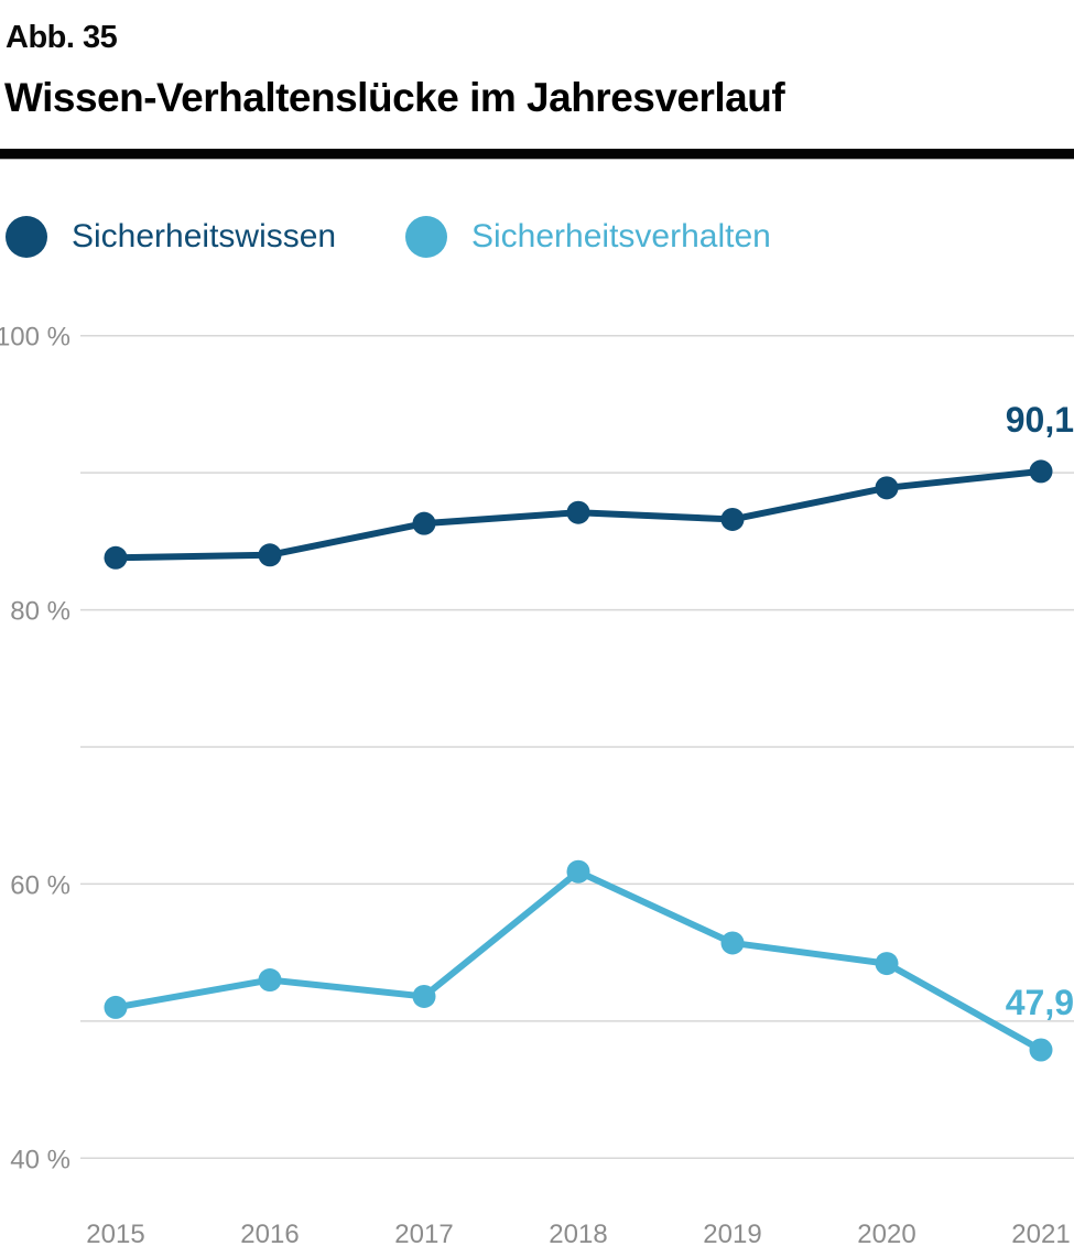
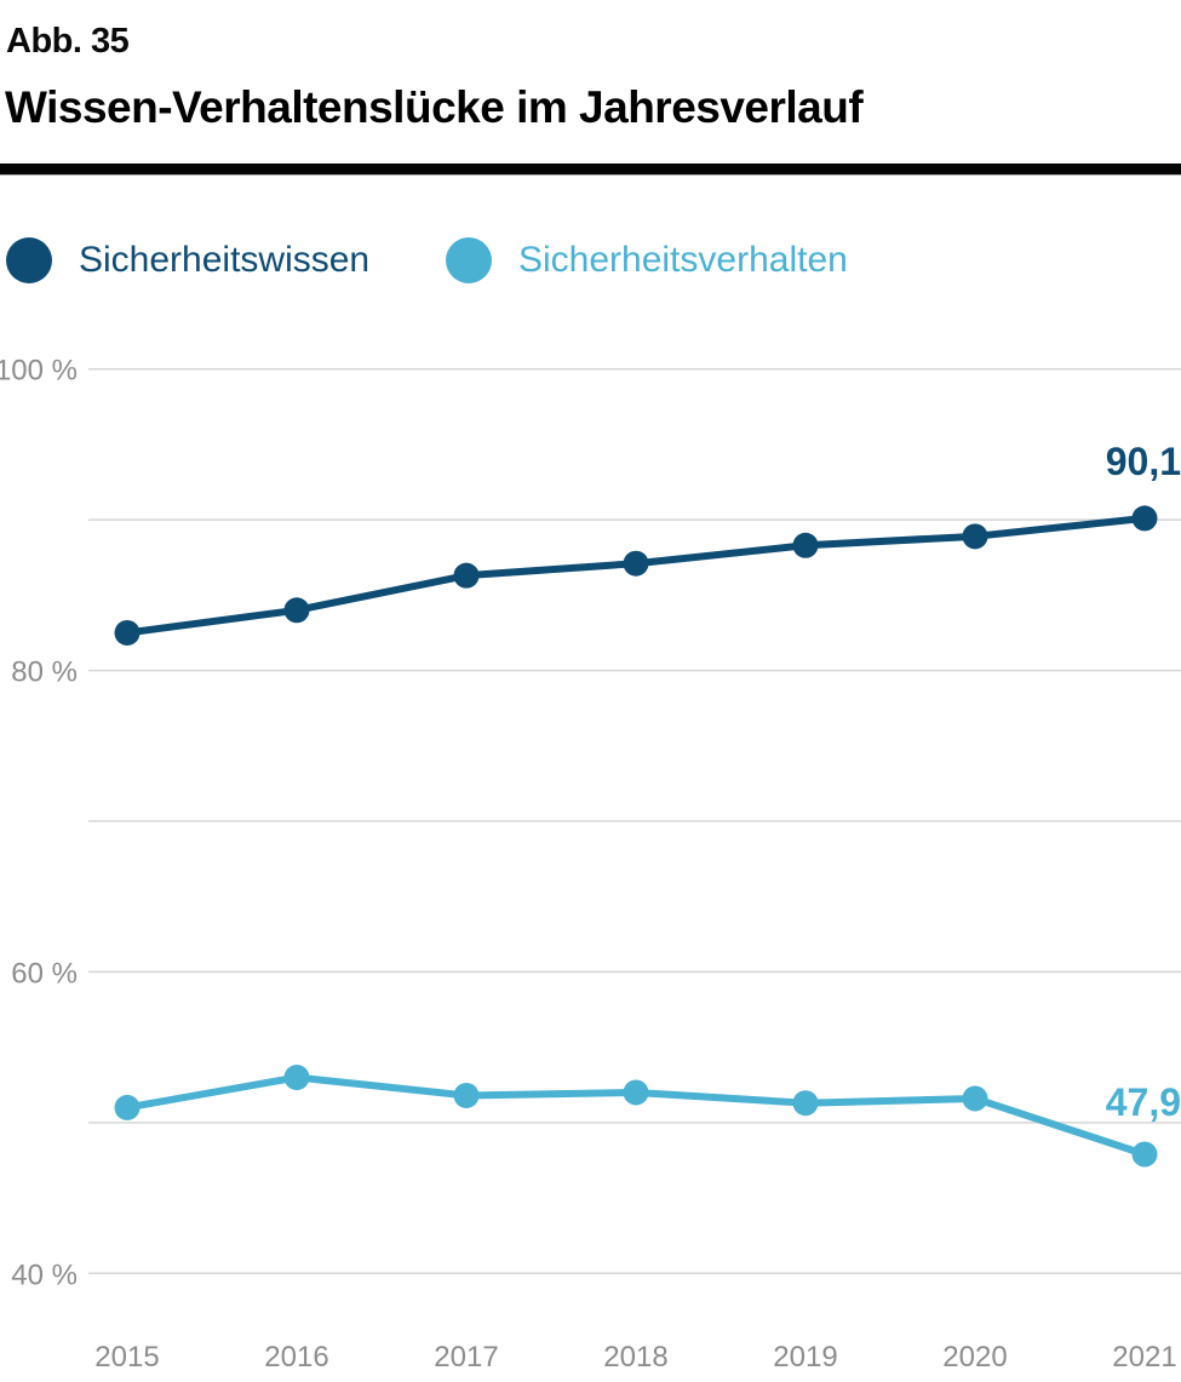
Sicherheitswissen/2015: 83.8% -> 82.5%
Sicherheitsverhalten/2018: 60.9% -> 52.0%
Sicherheitswissen/2019: 86.6% -> 88.3%
Sicherheitsverhalten/2019: 55.7% -> 51.3%
Sicherheitsverhalten/2020: 54.2% -> 51.6%
